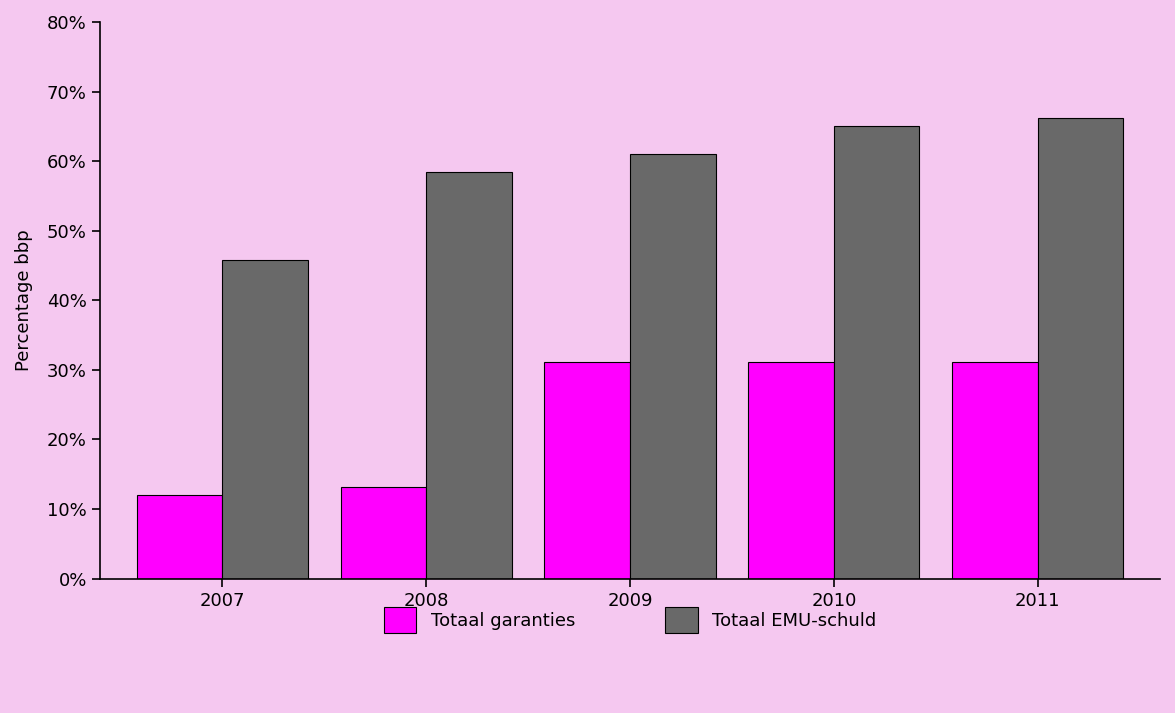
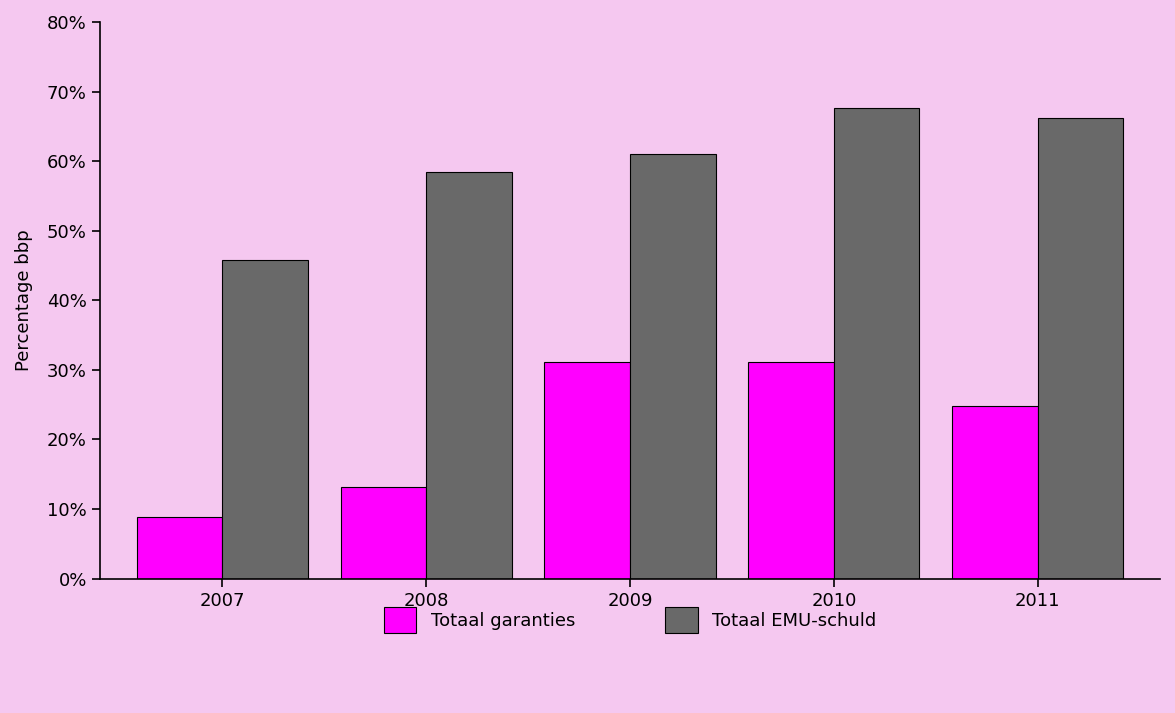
Totaal garanties/2007: 12.0% -> 8.8%
Totaal EMU-schuld/2010: 65.0% -> 67.6%
Totaal garanties/2011: 31.2% -> 24.8%
